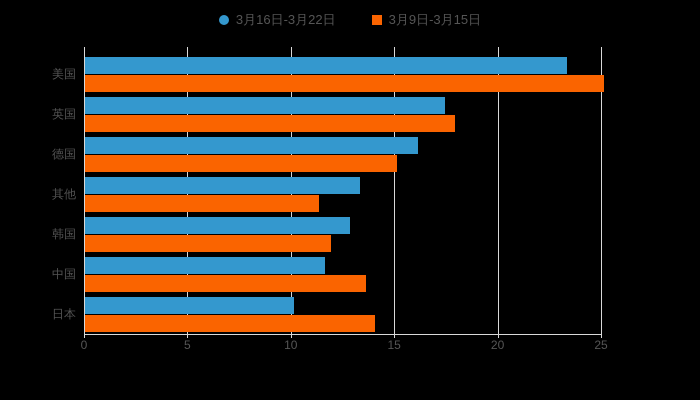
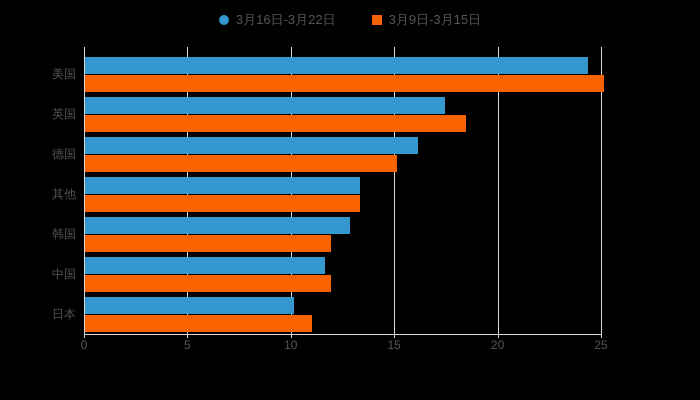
3月16日-3月22日/美国: 23.3 -> 24.3
3月9日-3月15日/英国: 17.9 -> 18.4
3月9日-3月15日/其他: 11.3 -> 13.3
3月9日-3月15日/中国: 13.6 -> 11.9
3月9日-3月15日/日本: 14.0 -> 11.0
